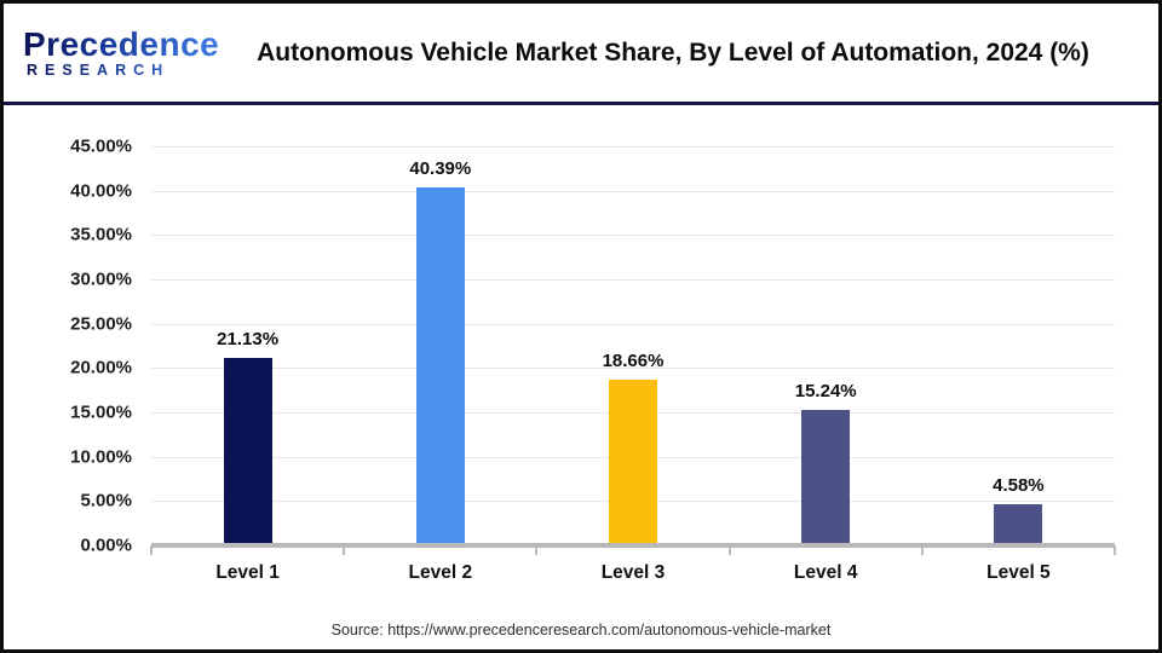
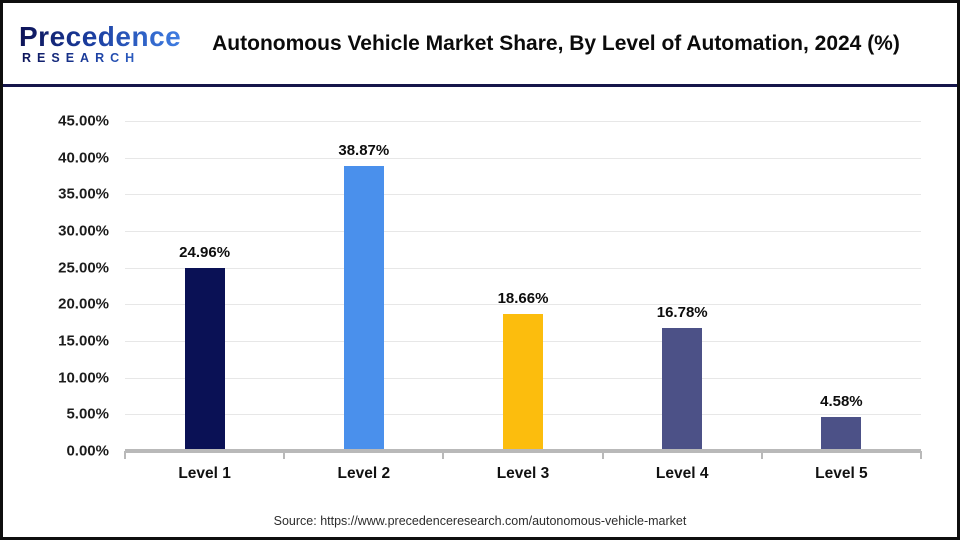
Level 1: 21.13% -> 24.96%
Level 2: 40.39% -> 38.87%
Level 4: 15.24% -> 16.78%
